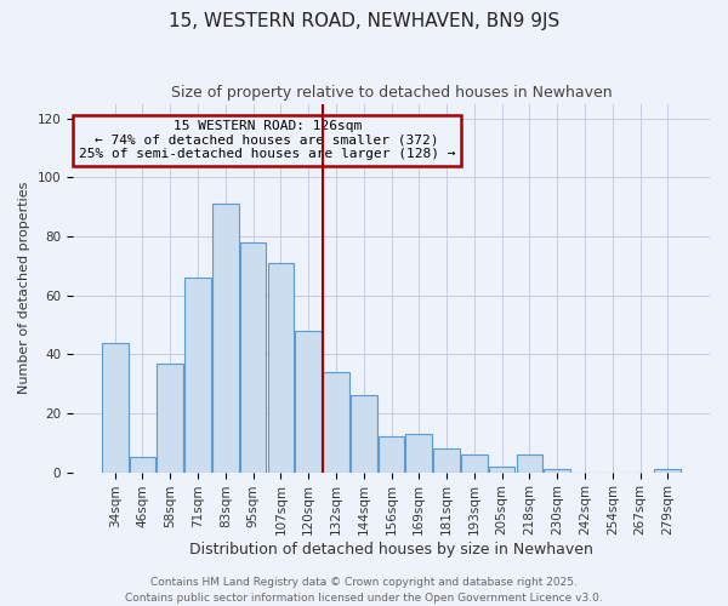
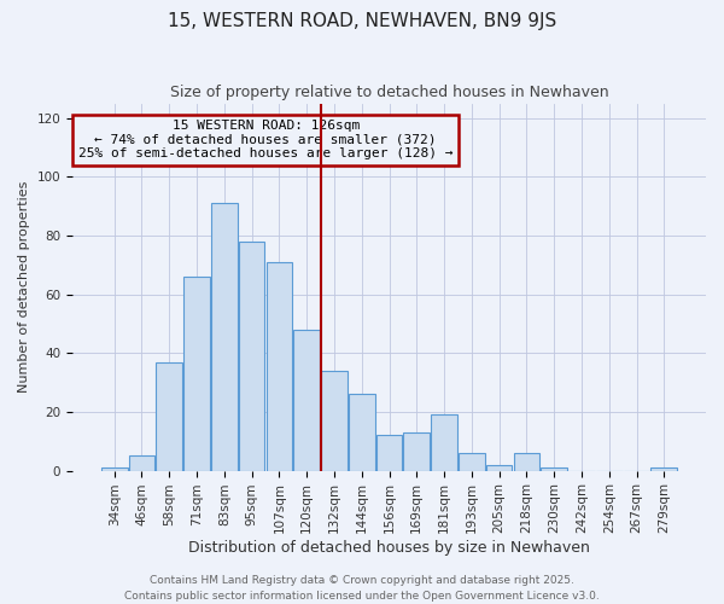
34sqm: 44 -> 1
181sqm: 8 -> 19
